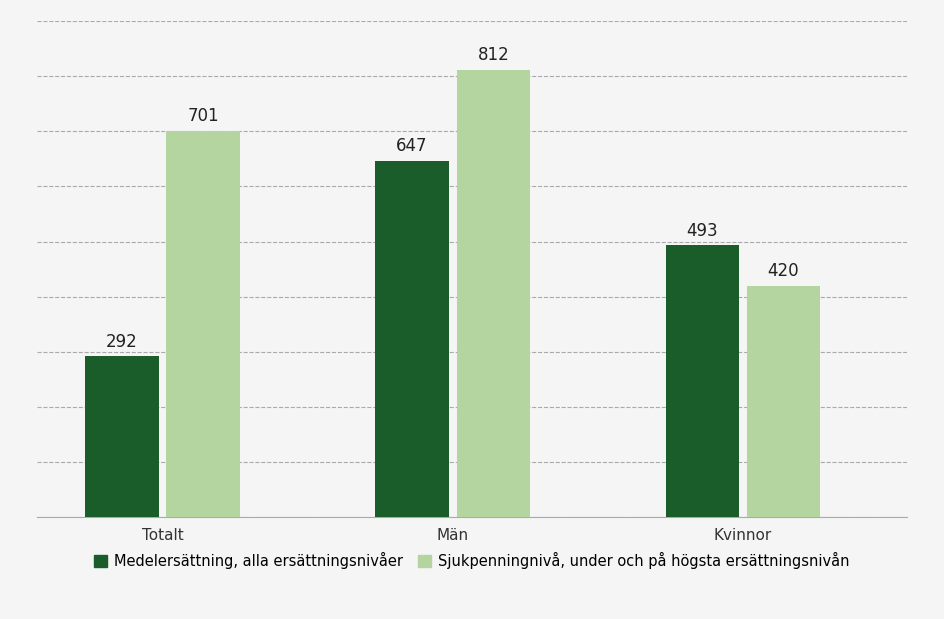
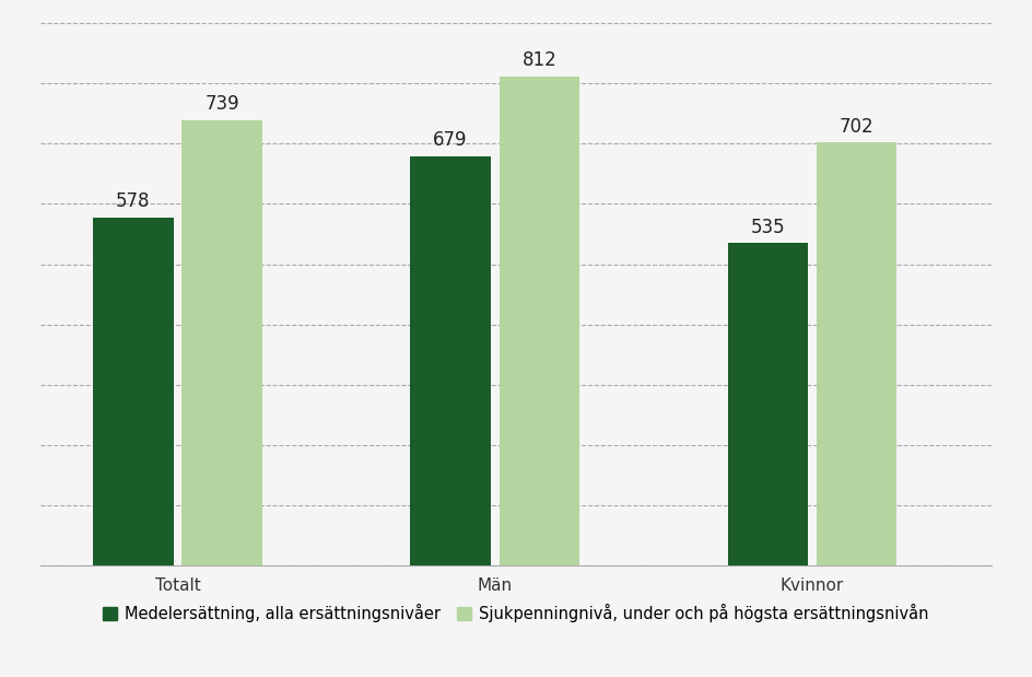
Medelersättning, alla ersättningsnivåer/Totalt: 292 -> 578
Sjukpenningnivå, under och på högsta ersättningsnivån/Totalt: 701 -> 739
Medelersättning, alla ersättningsnivåer/Män: 647 -> 679
Medelersättning, alla ersättningsnivåer/Kvinnor: 493 -> 535
Sjukpenningnivå, under och på högsta ersättningsnivån/Kvinnor: 420 -> 702
